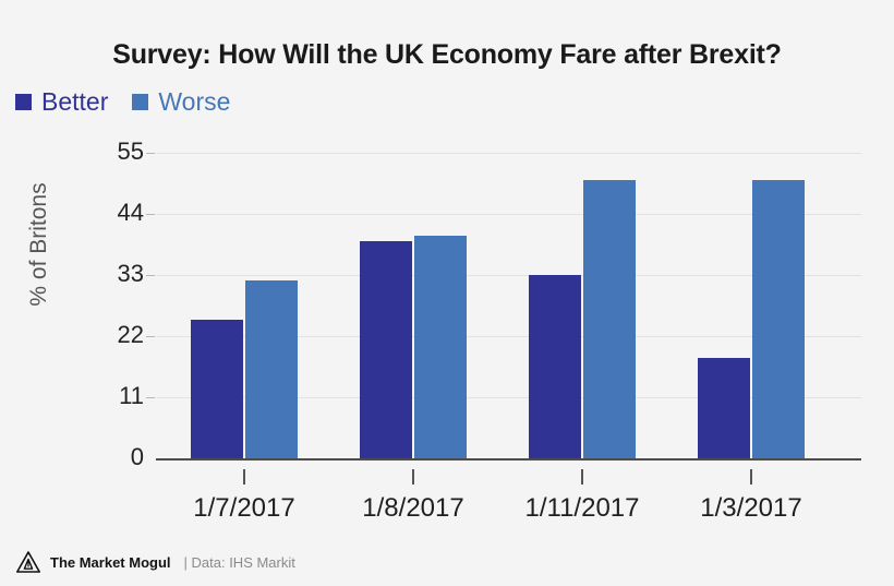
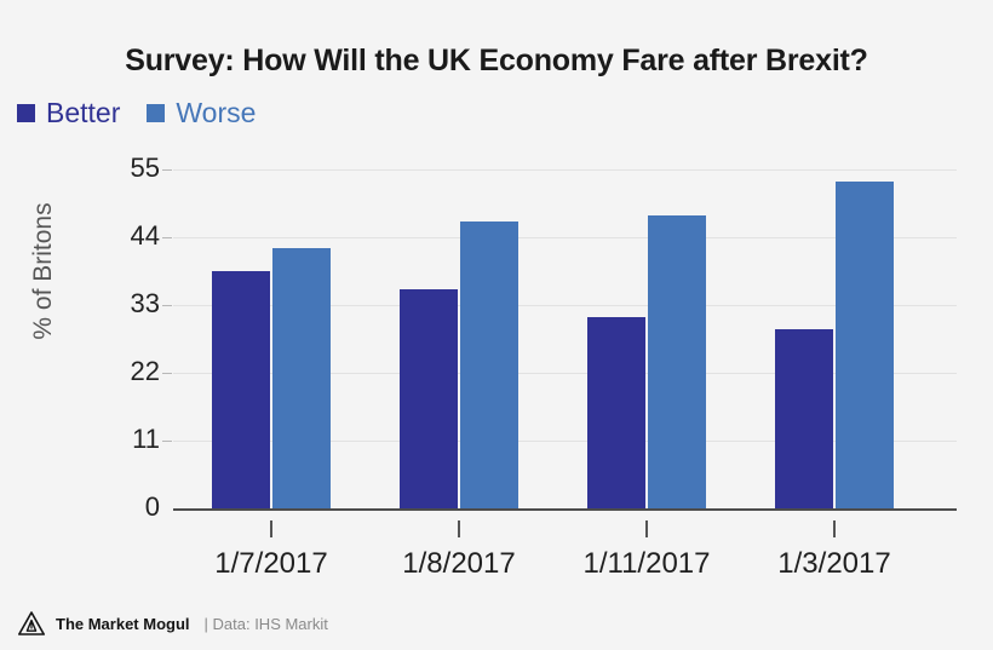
Better/1/7/2017: 25 -> 38
Worse/1/7/2017: 32 -> 42
Better/1/8/2017: 39 -> 36
Worse/1/8/2017: 40 -> 46
Better/1/11/2017: 33 -> 31
Worse/1/11/2017: 50 -> 48
Better/1/3/2017: 18 -> 29
Worse/1/3/2017: 50 -> 53
